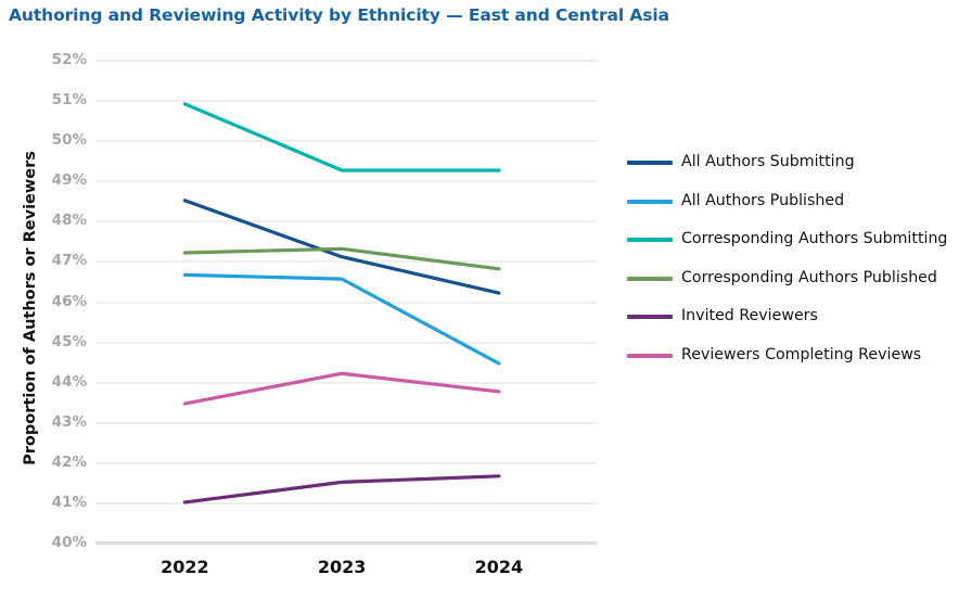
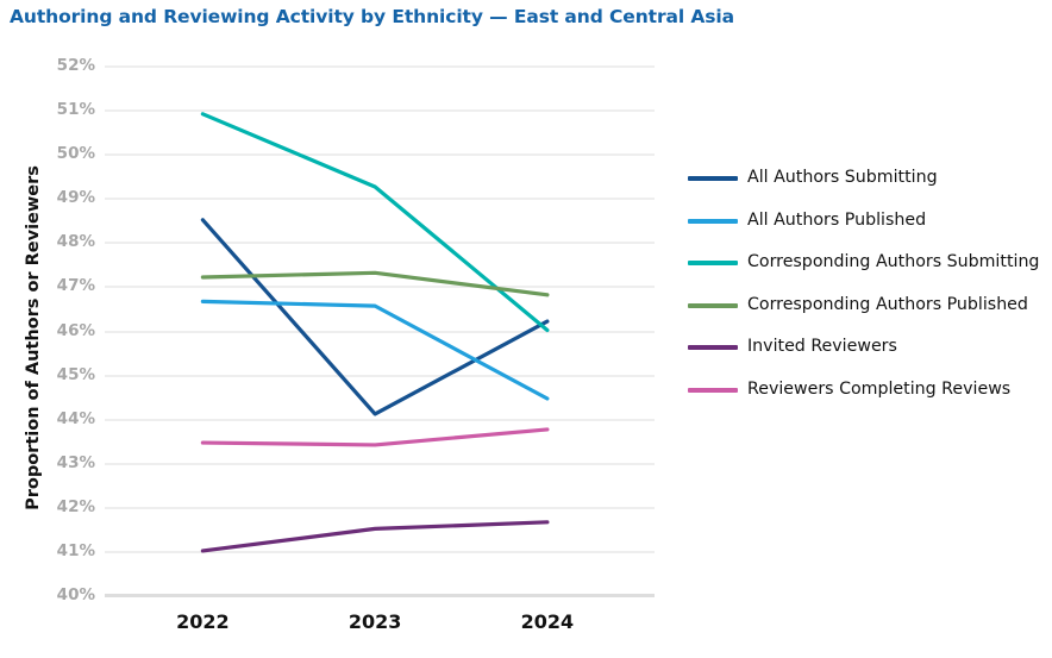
All Authors Submitting/2023: 47.1% -> 44.1%
Reviewers Completing Reviews/2023: 44.2% -> 43.4%
Corresponding Authors Submitting/2024: 49.2% -> 46.0%
